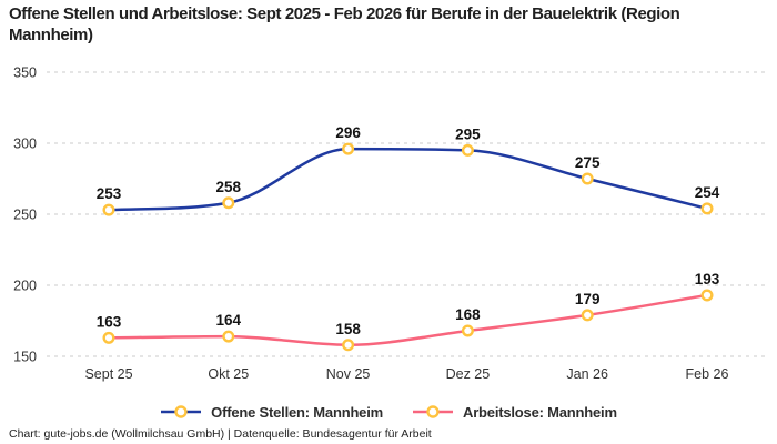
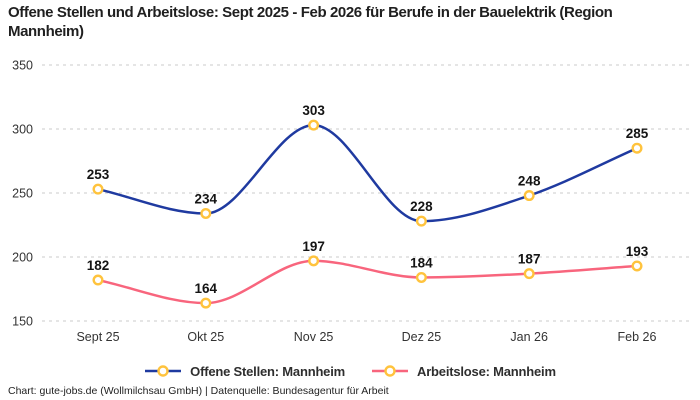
Arbeitslose: Mannheim/Sept 25: 163 -> 182
Offene Stellen: Mannheim/Okt 25: 258 -> 234
Offene Stellen: Mannheim/Nov 25: 296 -> 303
Arbeitslose: Mannheim/Nov 25: 158 -> 197
Offene Stellen: Mannheim/Dez 25: 295 -> 228
Arbeitslose: Mannheim/Dez 25: 168 -> 184
Offene Stellen: Mannheim/Jan 26: 275 -> 248
Arbeitslose: Mannheim/Jan 26: 179 -> 187
Offene Stellen: Mannheim/Feb 26: 254 -> 285
